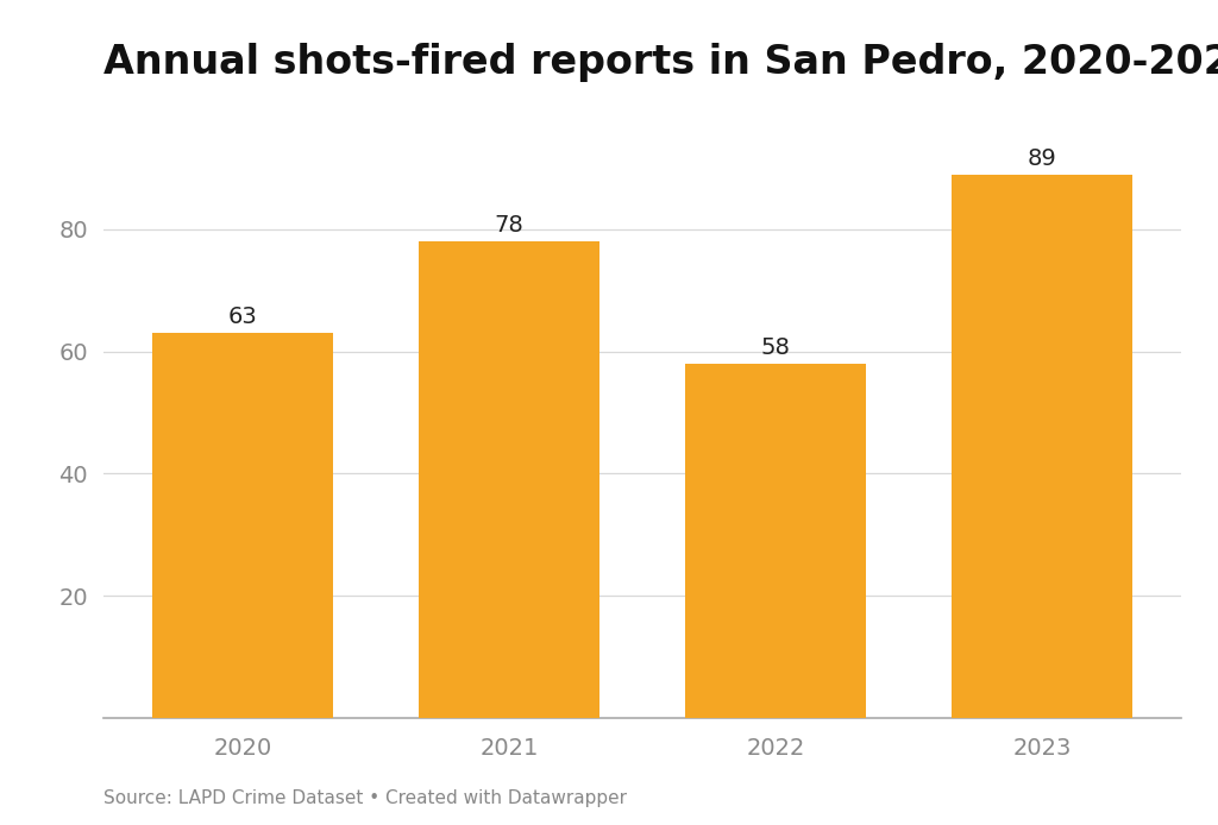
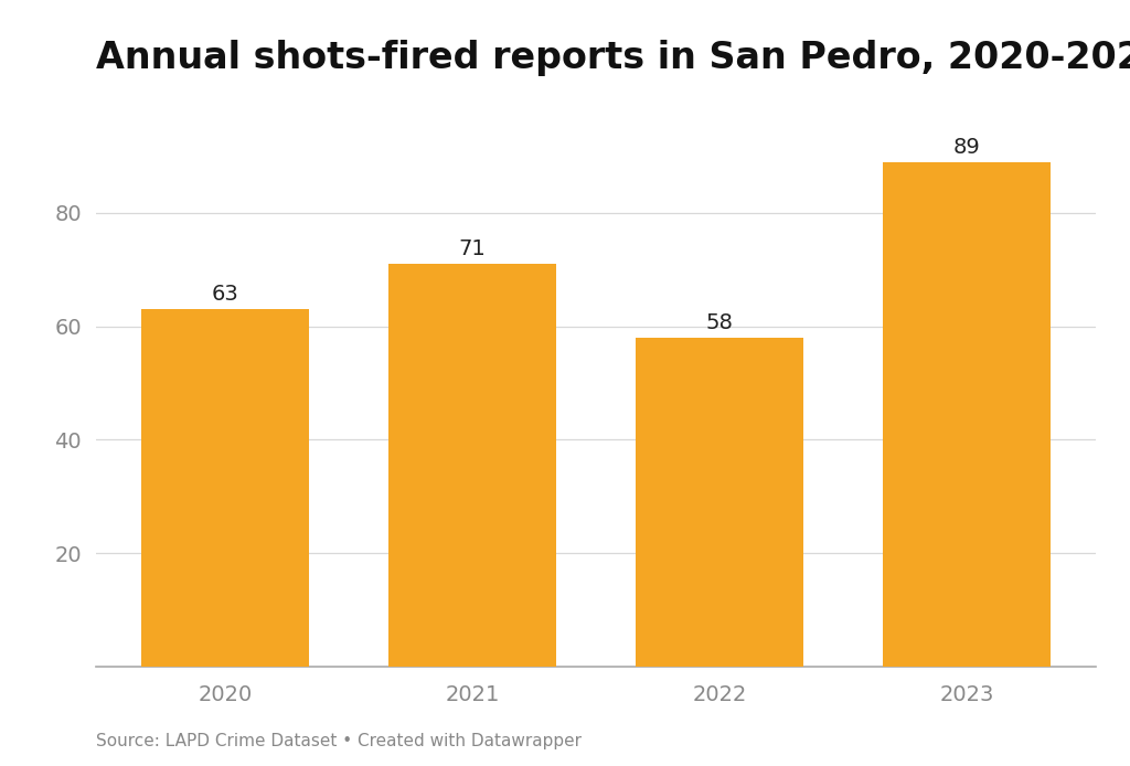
2021: 78 -> 71
